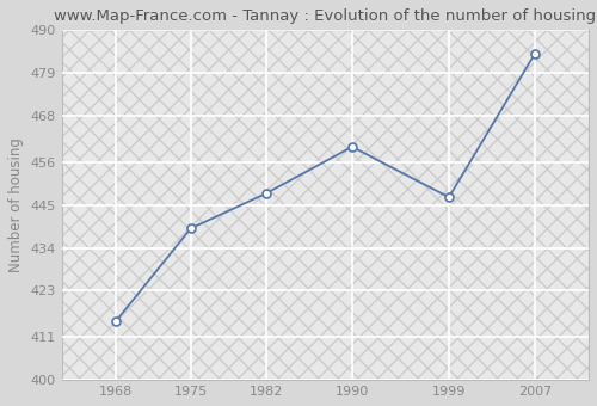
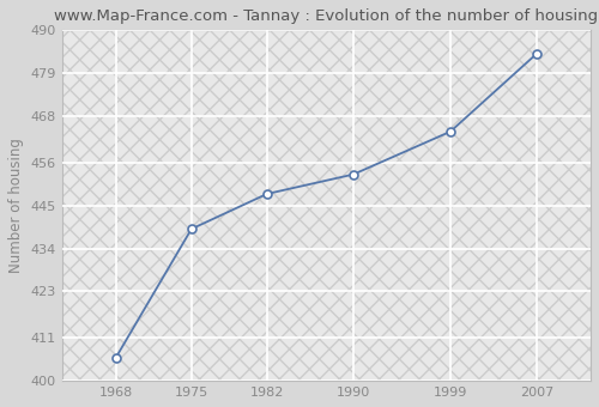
1968: 415 -> 406
1990: 460 -> 453
1999: 447 -> 464
